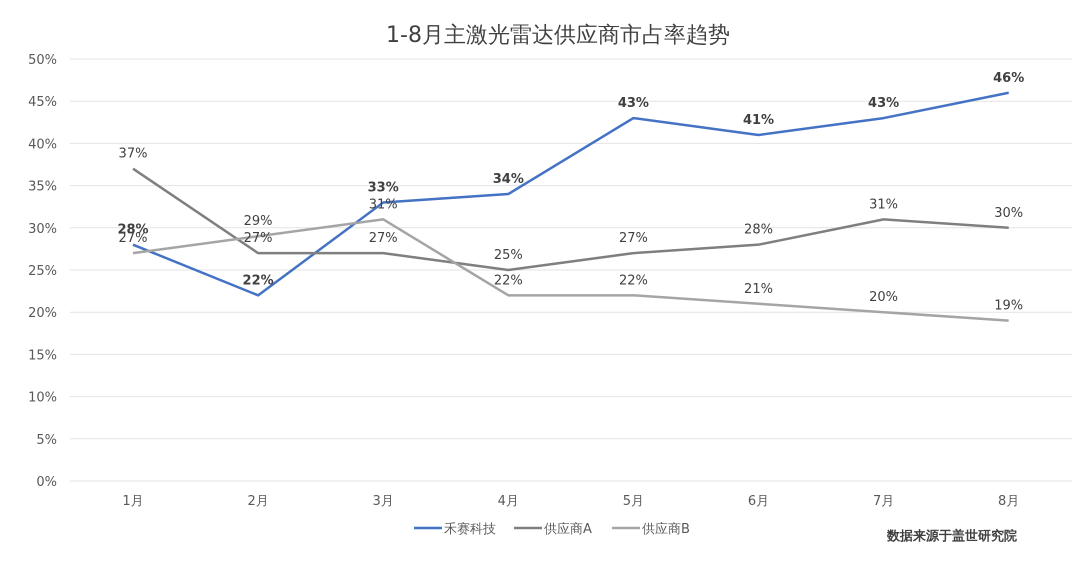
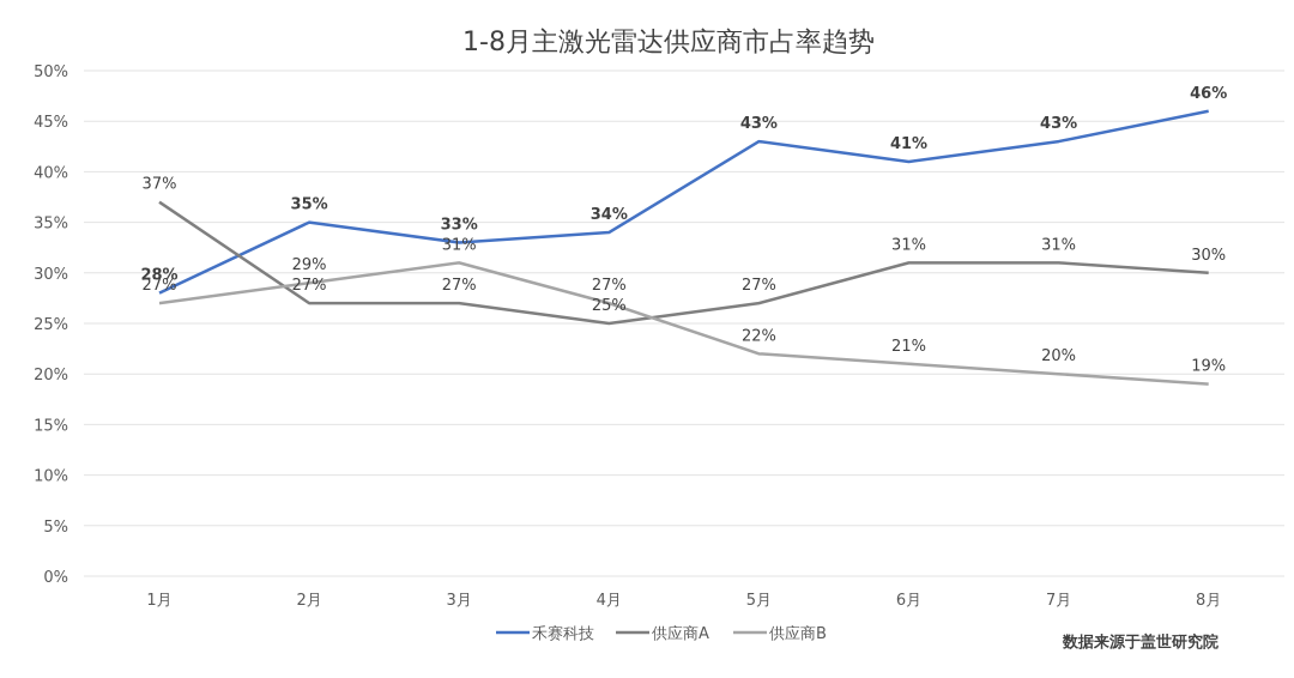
禾赛科技/2月: 22% -> 35%
供应商B/4月: 22% -> 27%
供应商A/6月: 28% -> 31%
